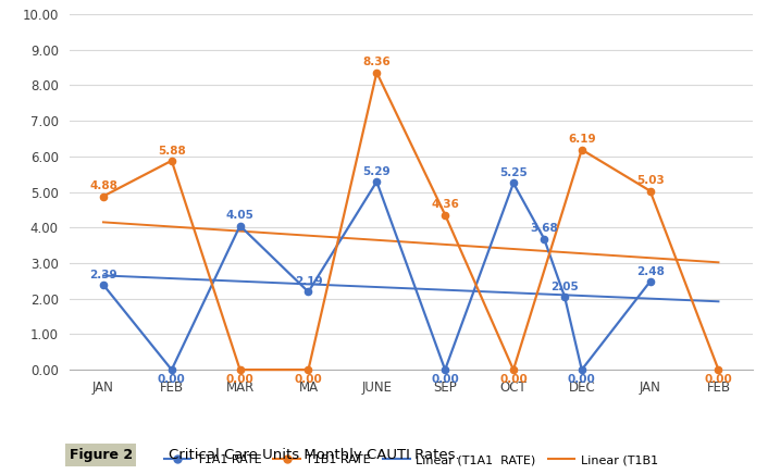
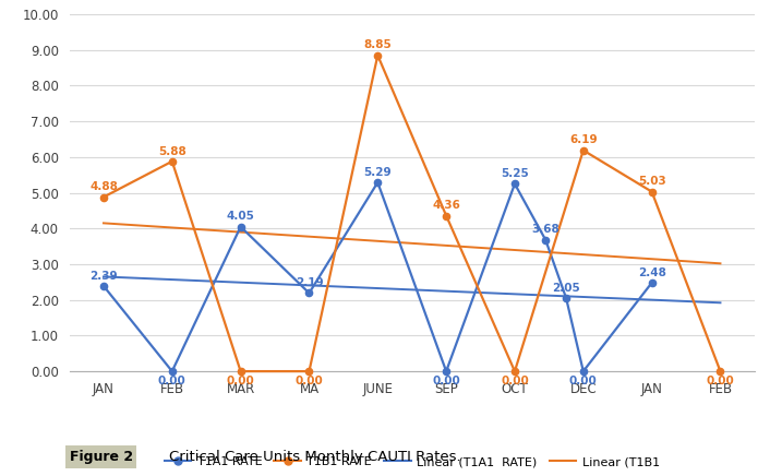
Linear (T1B1/JUNE: 8.36 -> 8.85
